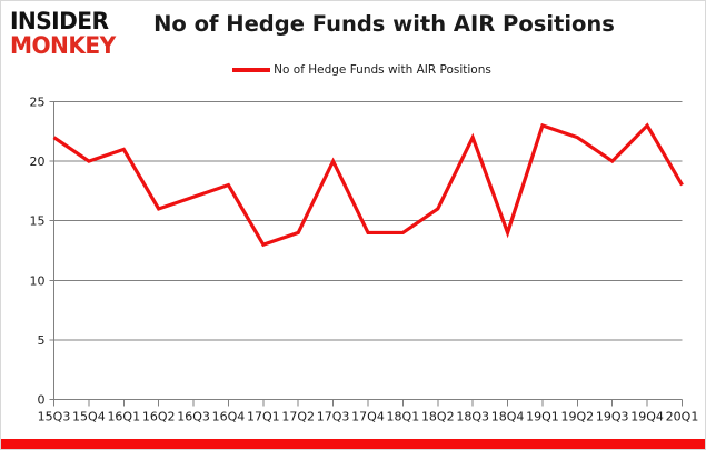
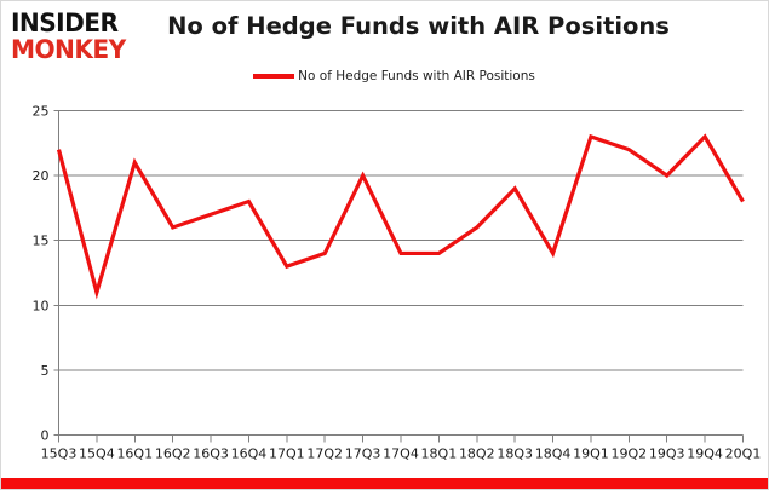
15Q4: 20 -> 11
18Q3: 22 -> 19
